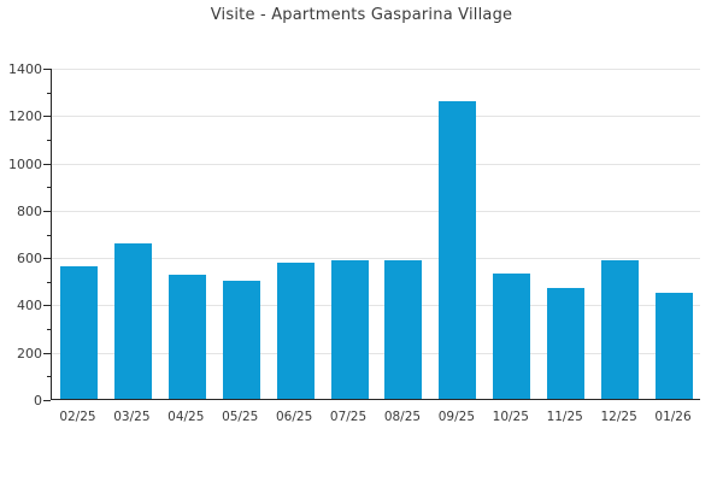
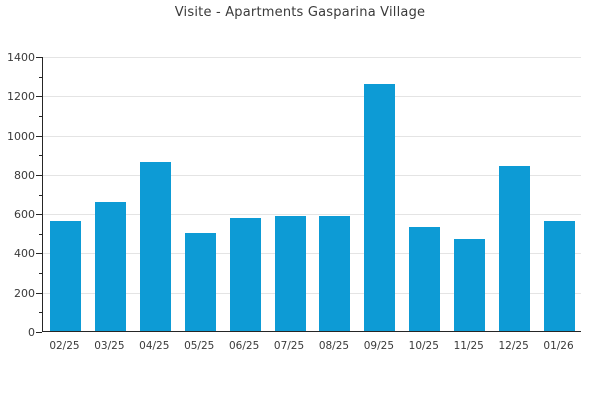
04/25: 520 -> 860
12/25: 580 -> 840
01/26: 450 -> 560
